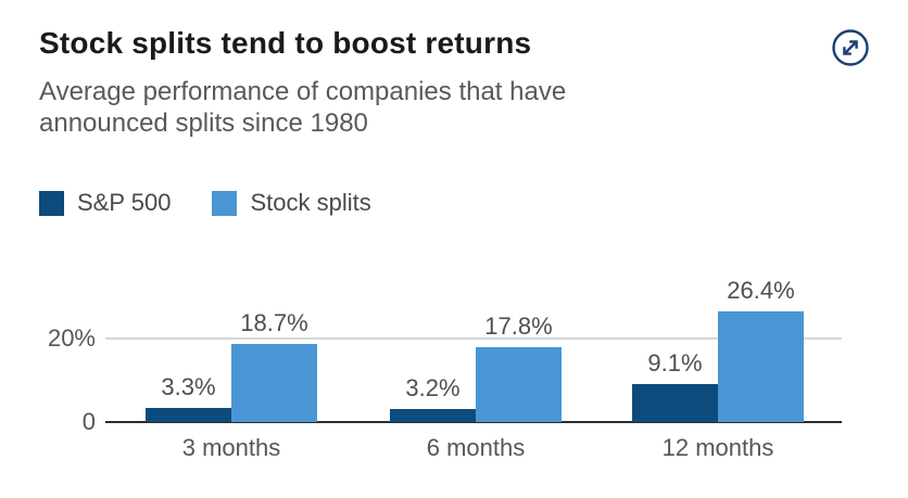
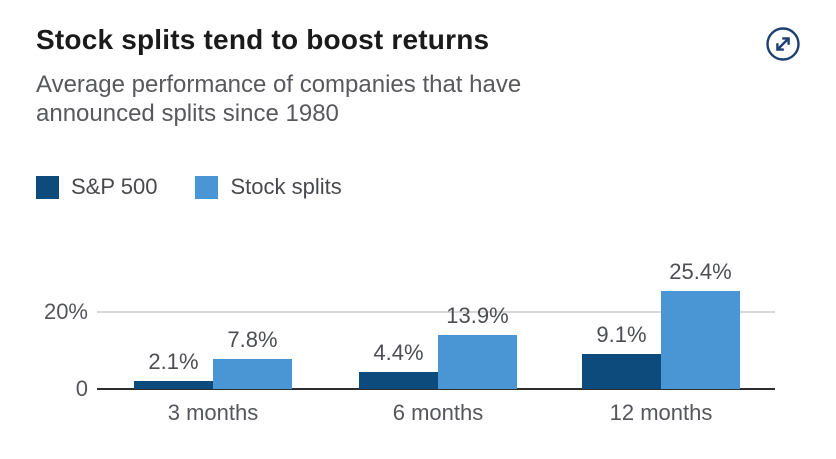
S&P 500/3 months: 3.3% -> 2.1%
Stock splits/3 months: 18.7% -> 7.8%
S&P 500/6 months: 3.2% -> 4.4%
Stock splits/6 months: 17.8% -> 13.9%
Stock splits/12 months: 26.4% -> 25.4%
